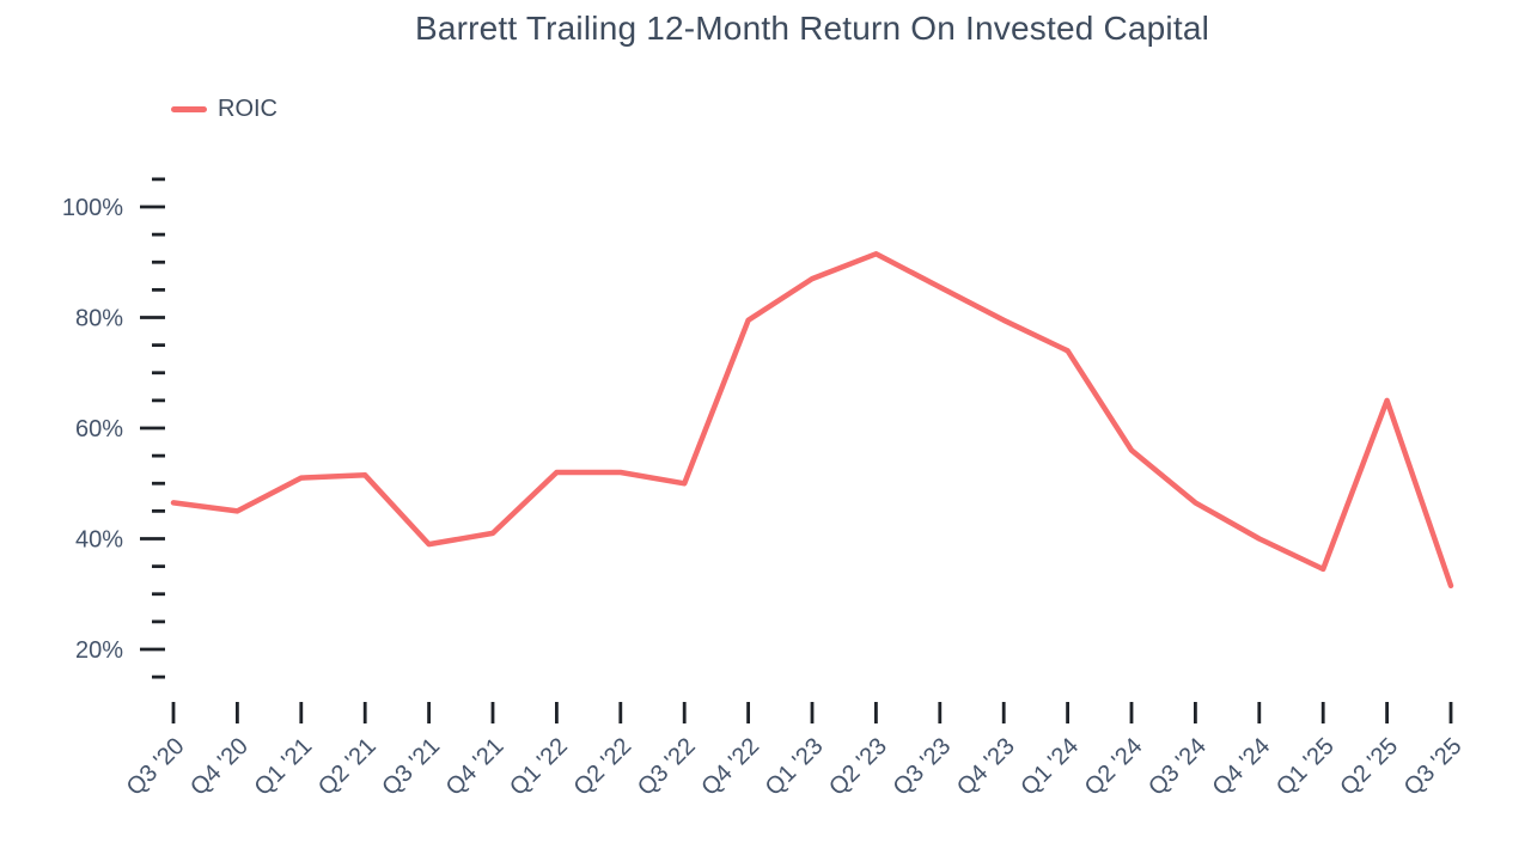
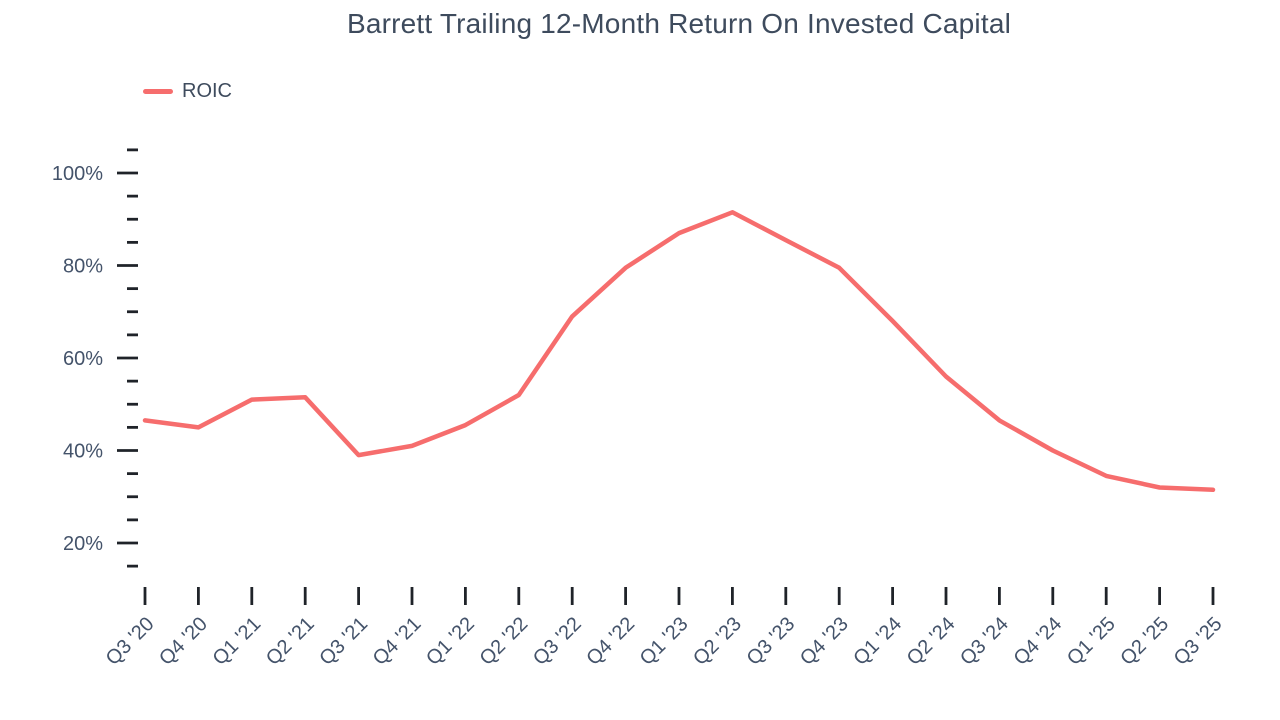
Q1 '22: 52% -> 46%
Q3 '22: 50% -> 69%
Q1 '24: 74% -> 68%
Q2 '25: 65% -> 32%
